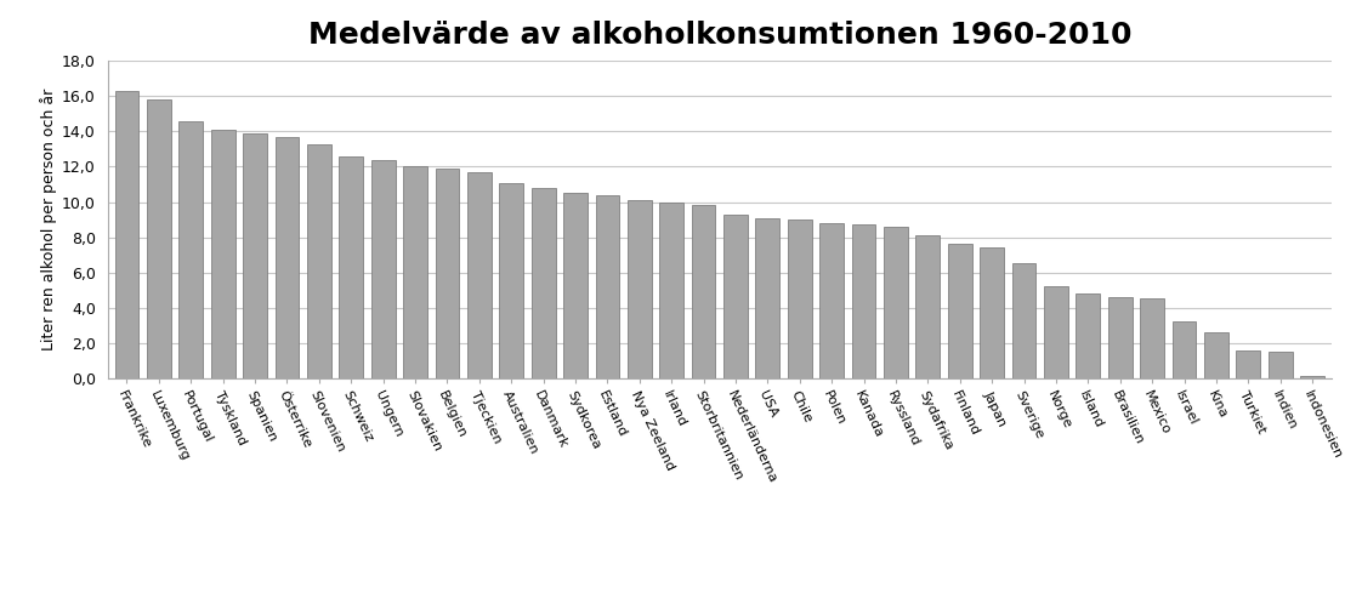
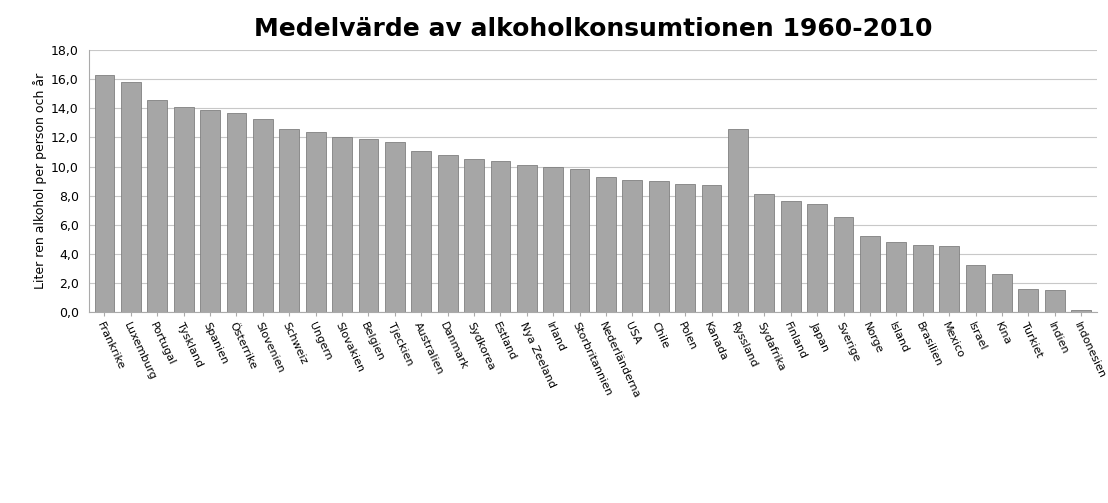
Ryssland: 8,6 -> 12,6
